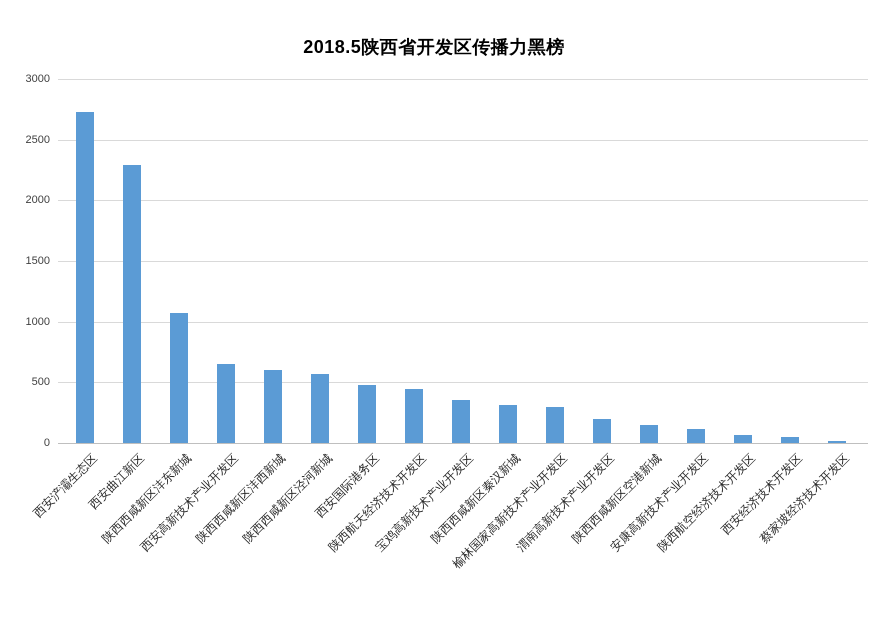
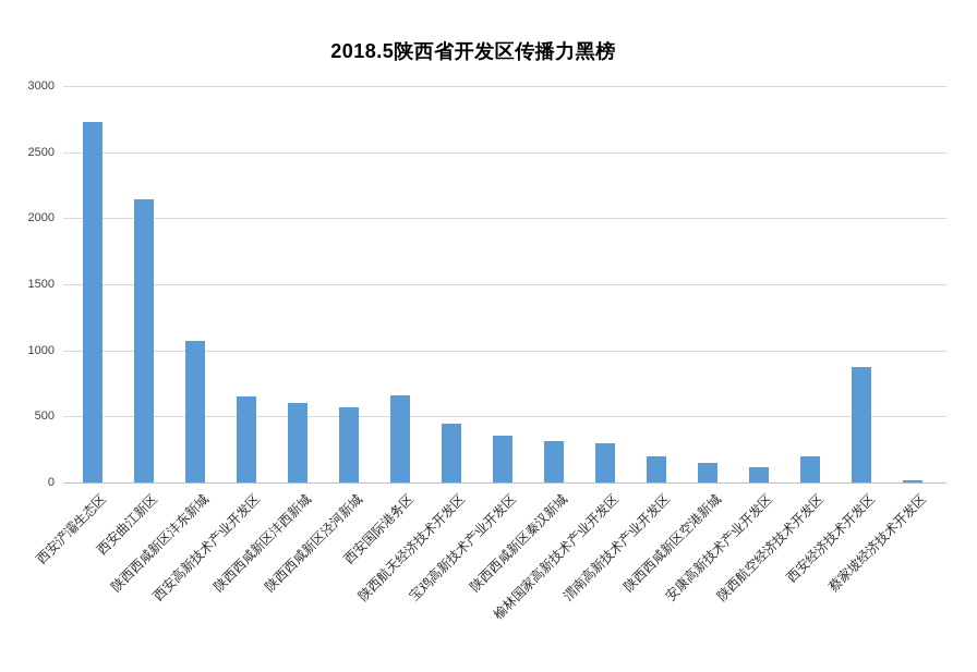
西安曲江新区: 2290 -> 2140
西安国际港务区: 480 -> 660
陕西航空经济技术开发区: 60 -> 200
西安经济技术开发区: 50 -> 870
